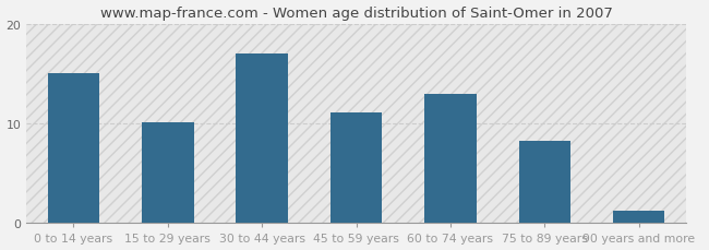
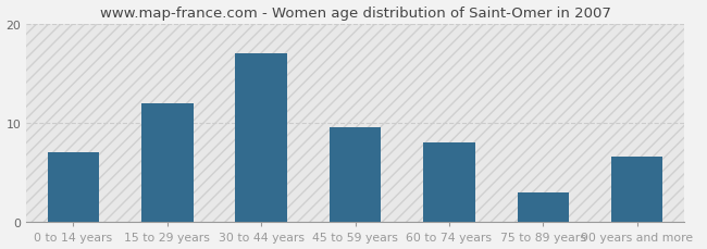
0 to 14 years: 15.0 -> 7.0
15 to 29 years: 10.1 -> 12.0
45 to 59 years: 11.1 -> 9.6
60 to 74 years: 13.0 -> 8.0
75 to 89 years: 8.3 -> 3.0
90 years and more: 1.2 -> 6.6
